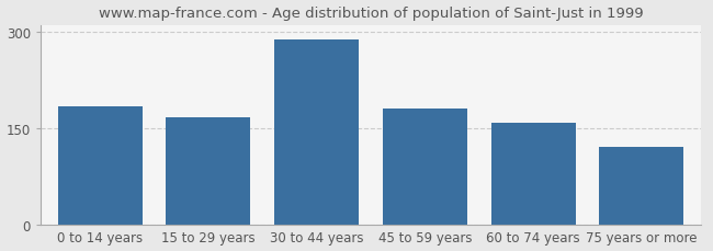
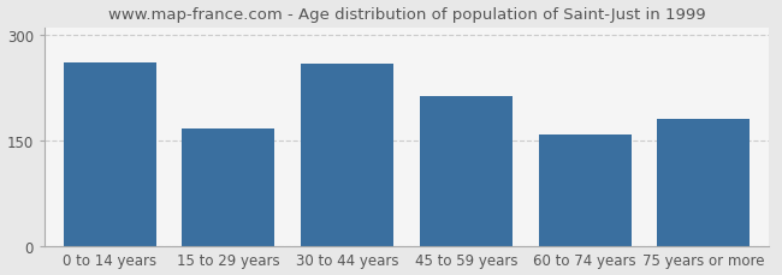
0 to 14 years: 183 -> 260
30 to 44 years: 288 -> 258
45 to 59 years: 180 -> 212
75 years or more: 120 -> 180
